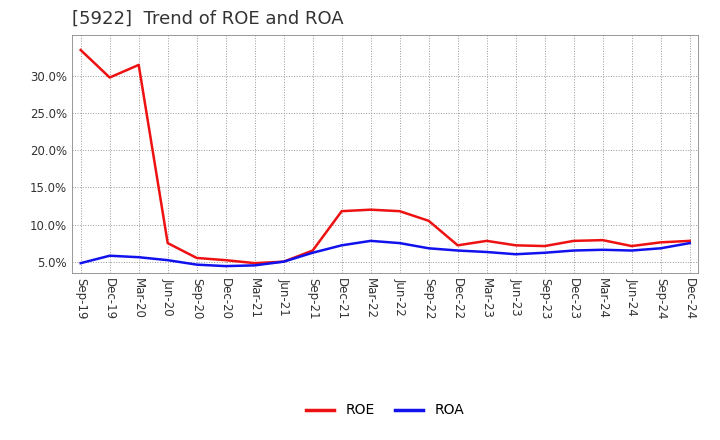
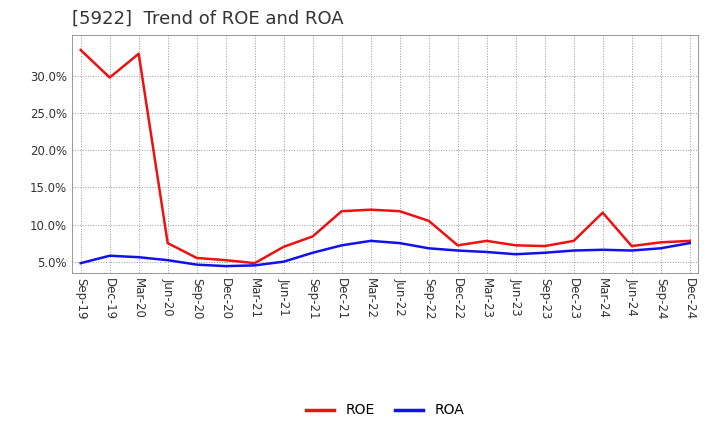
ROE/Mar-20: 31.5% -> 33.0%
ROE/Jun-21: 5.0% -> 7.0%
ROE/Sep-21: 6.5% -> 8.4%
ROE/Mar-24: 7.9% -> 11.6%
